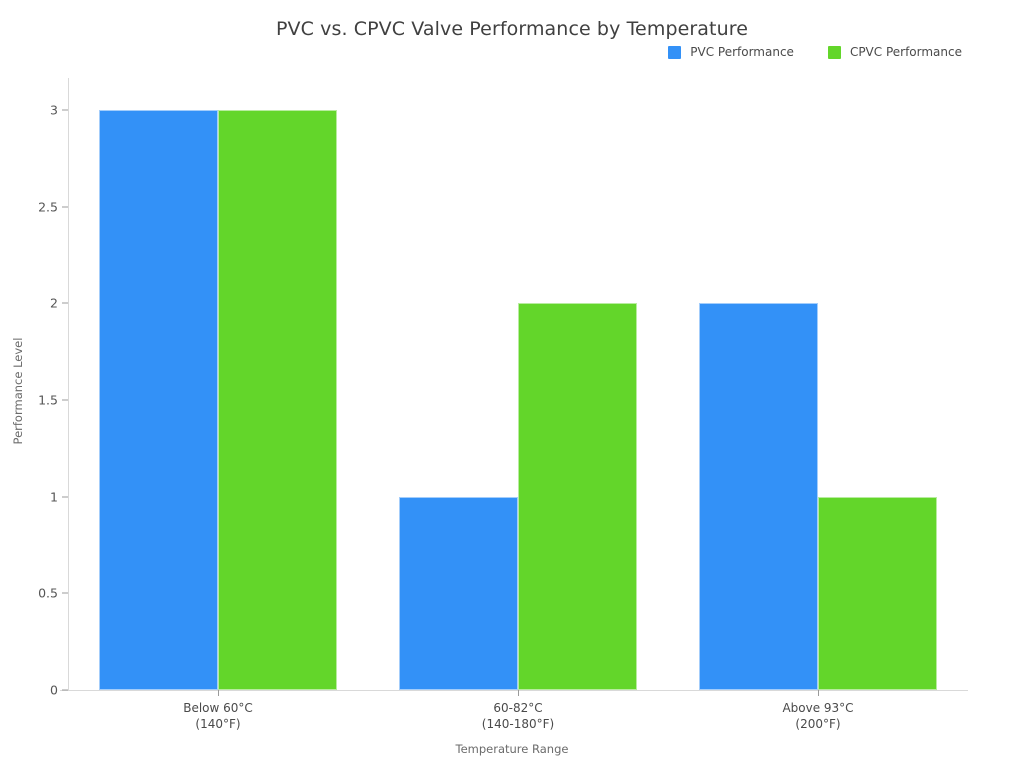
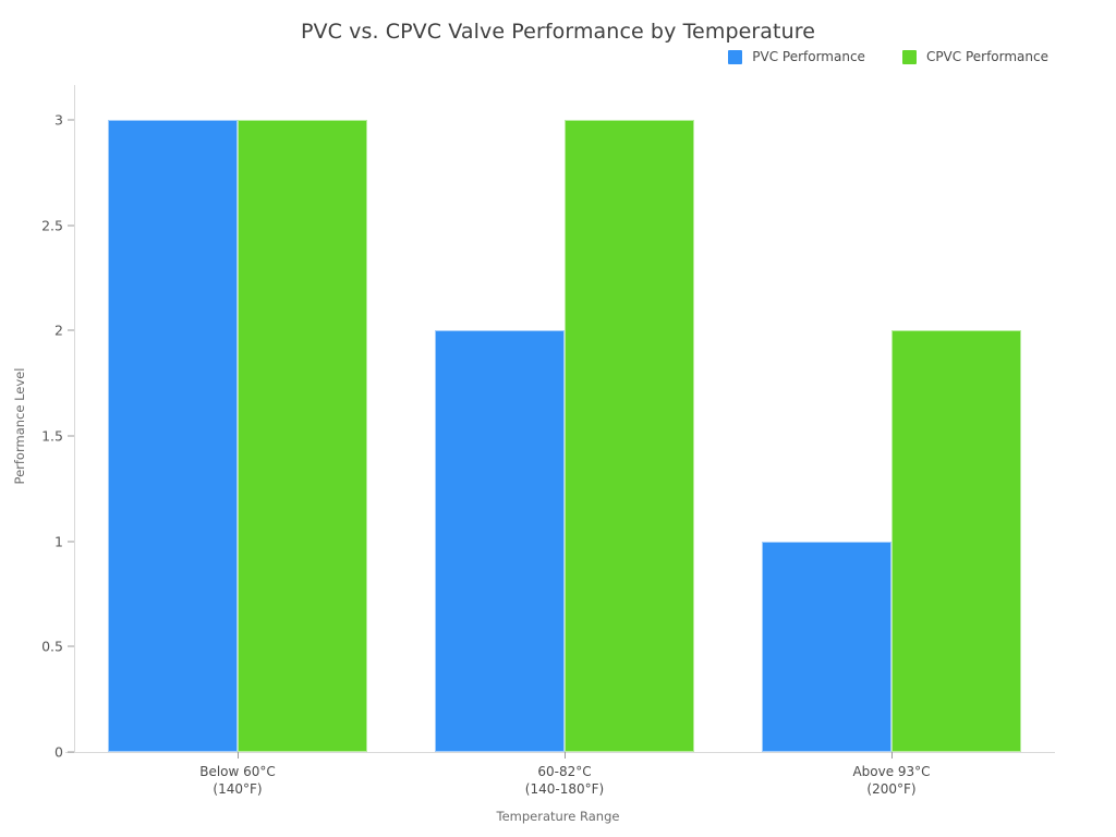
PVC Performance/60-82°C (140-180°F): 1 -> 2
CPVC Performance/60-82°C (140-180°F): 2 -> 3
PVC Performance/Above 93°C (200°F): 2 -> 1
CPVC Performance/Above 93°C (200°F): 1 -> 2
